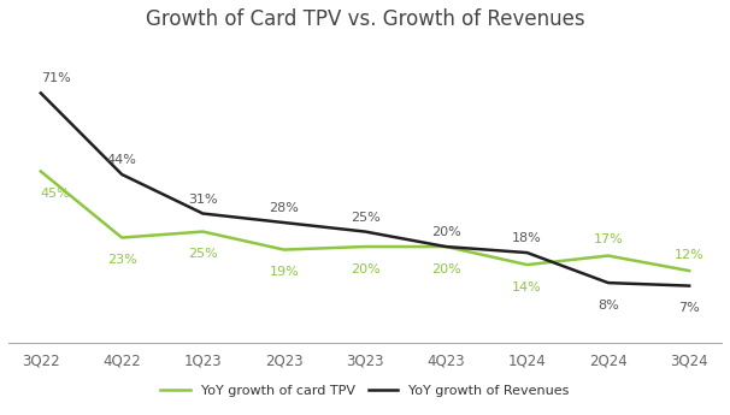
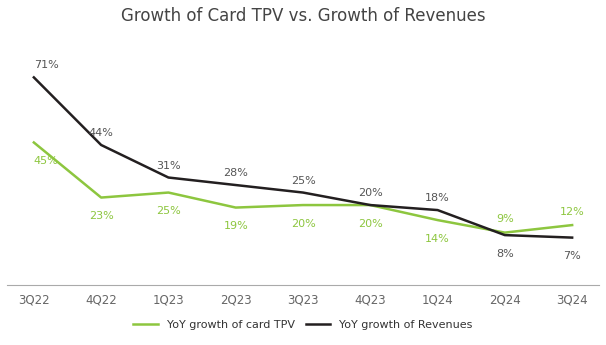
YoY growth of card TPV/2Q24: 17% -> 9%
